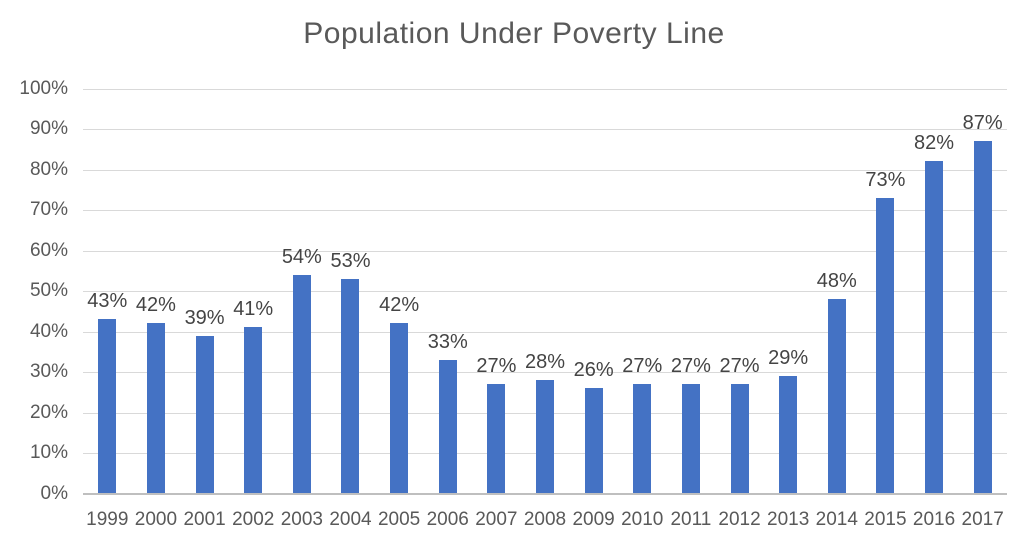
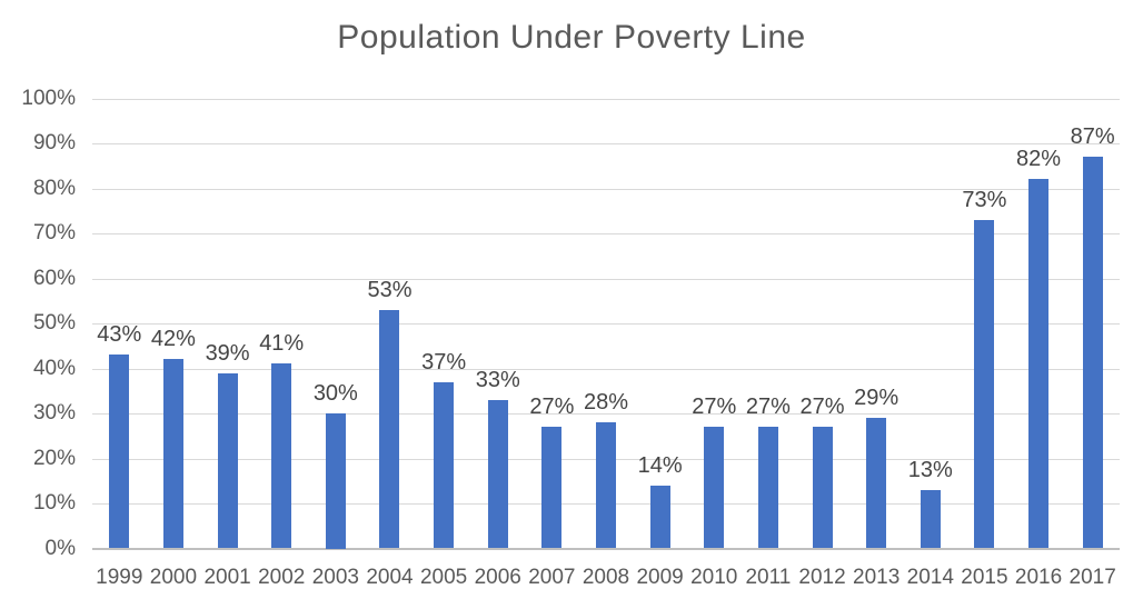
2003: 54% -> 30%
2005: 42% -> 37%
2009: 26% -> 14%
2014: 48% -> 13%
